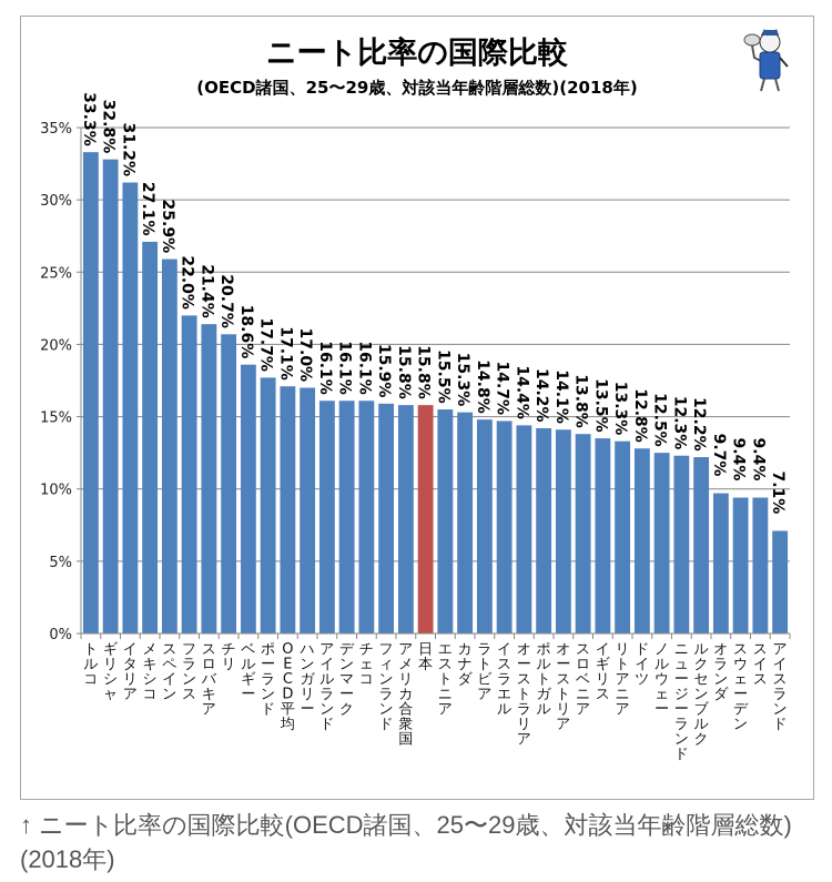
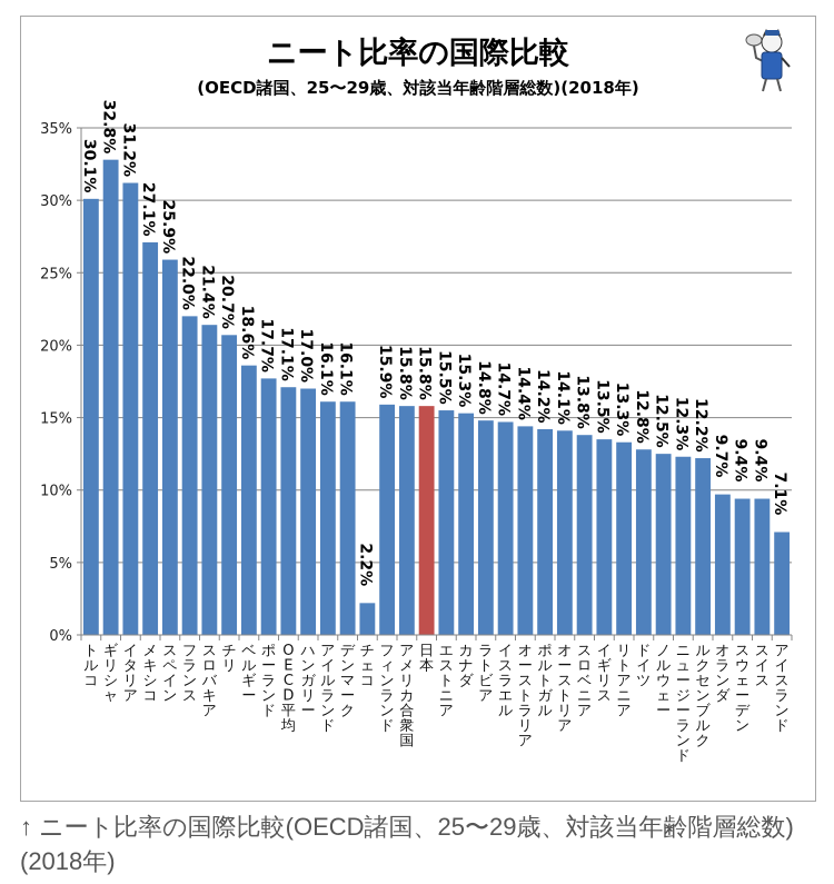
トルコ: 33.3% -> 30.1%
チェコ: 16.1% -> 2.2%
